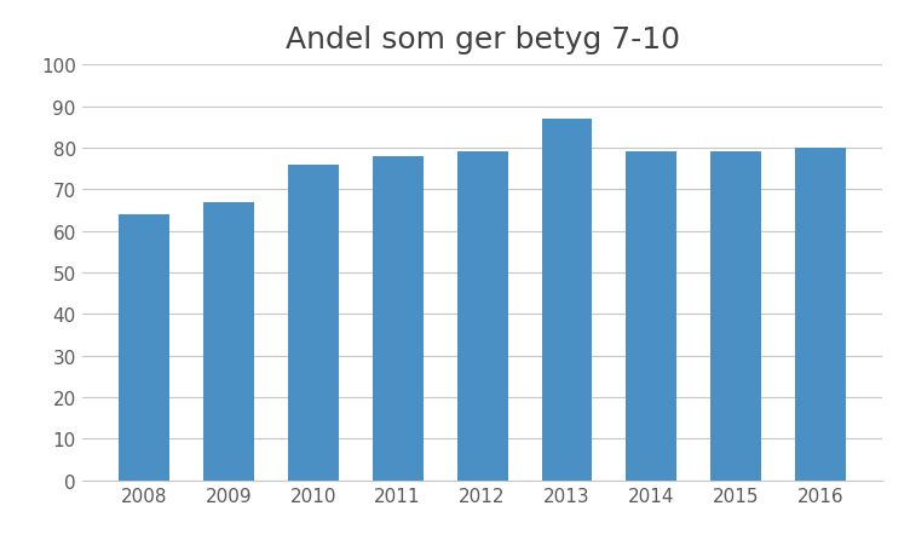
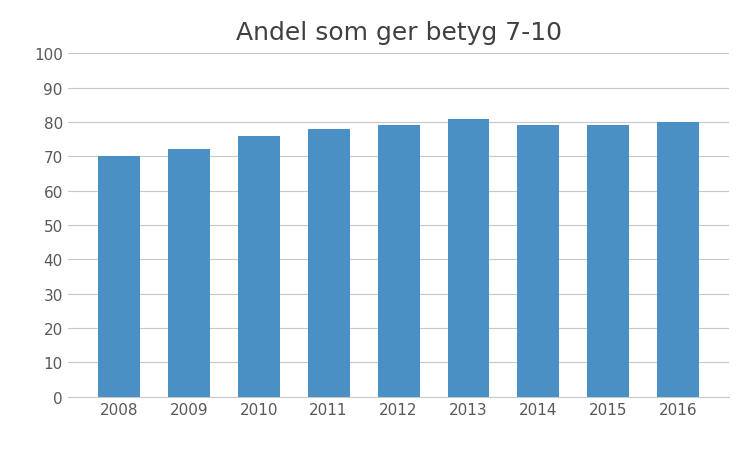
2008: 64 -> 70
2009: 67 -> 72
2013: 87 -> 81
